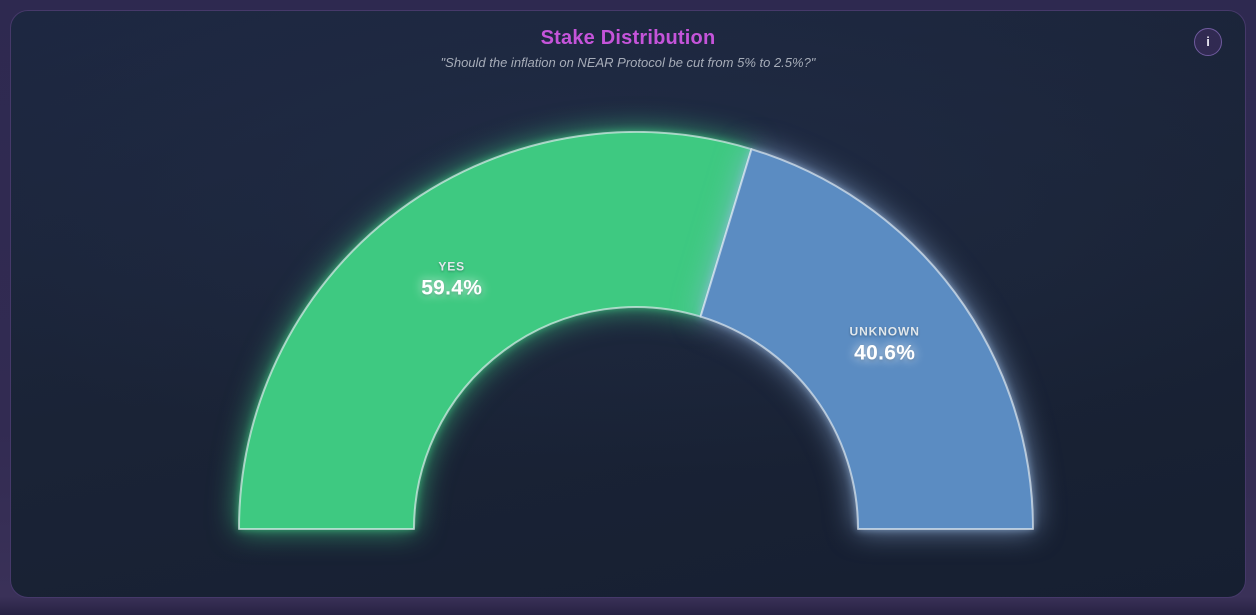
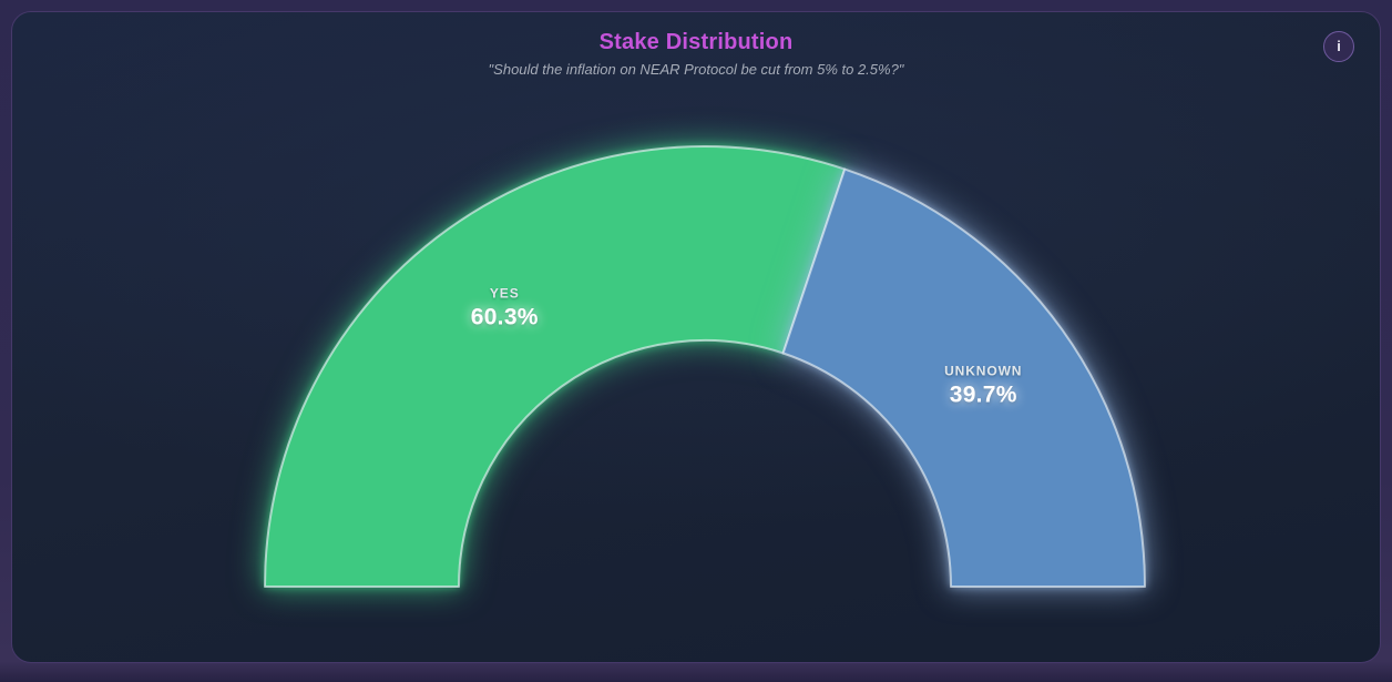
YES: 59.4% -> 60.3%
UNKNOWN: 40.6% -> 39.7%
